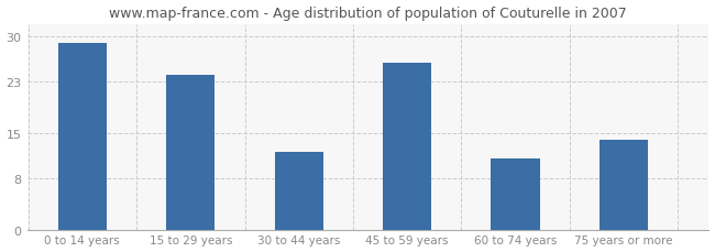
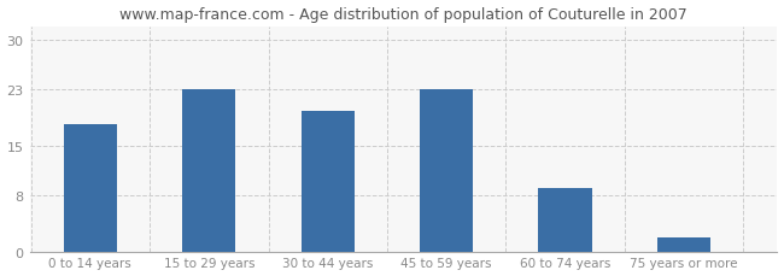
0 to 14 years: 29 -> 18
15 to 29 years: 24 -> 23
30 to 44 years: 12 -> 20
45 to 59 years: 26 -> 23
60 to 74 years: 11 -> 9
75 years or more: 14 -> 2
